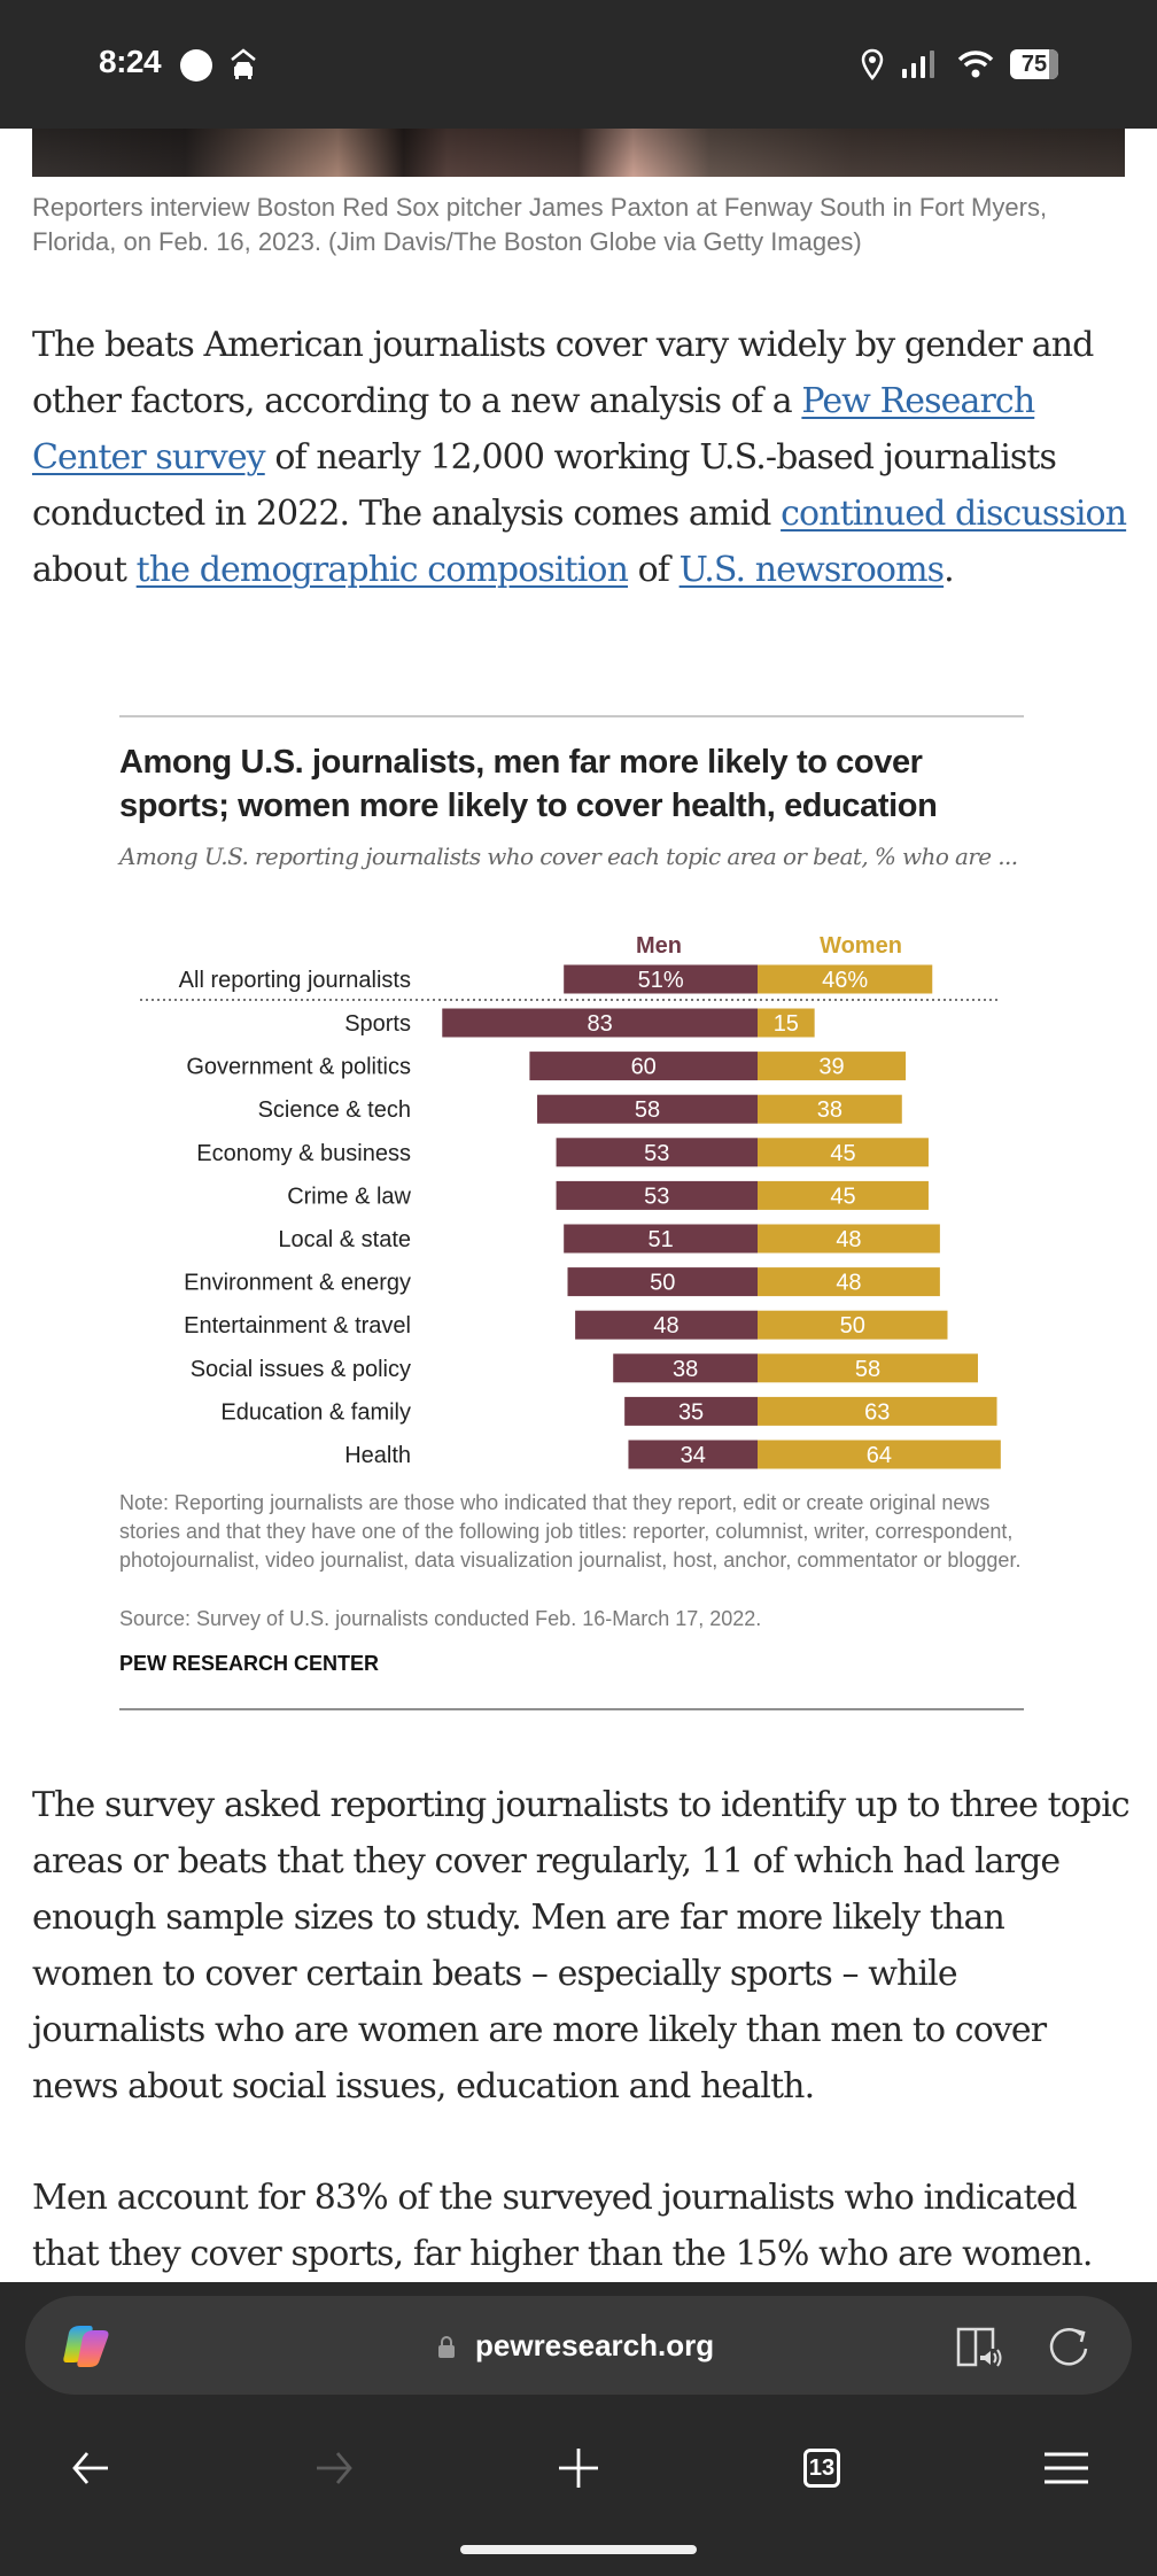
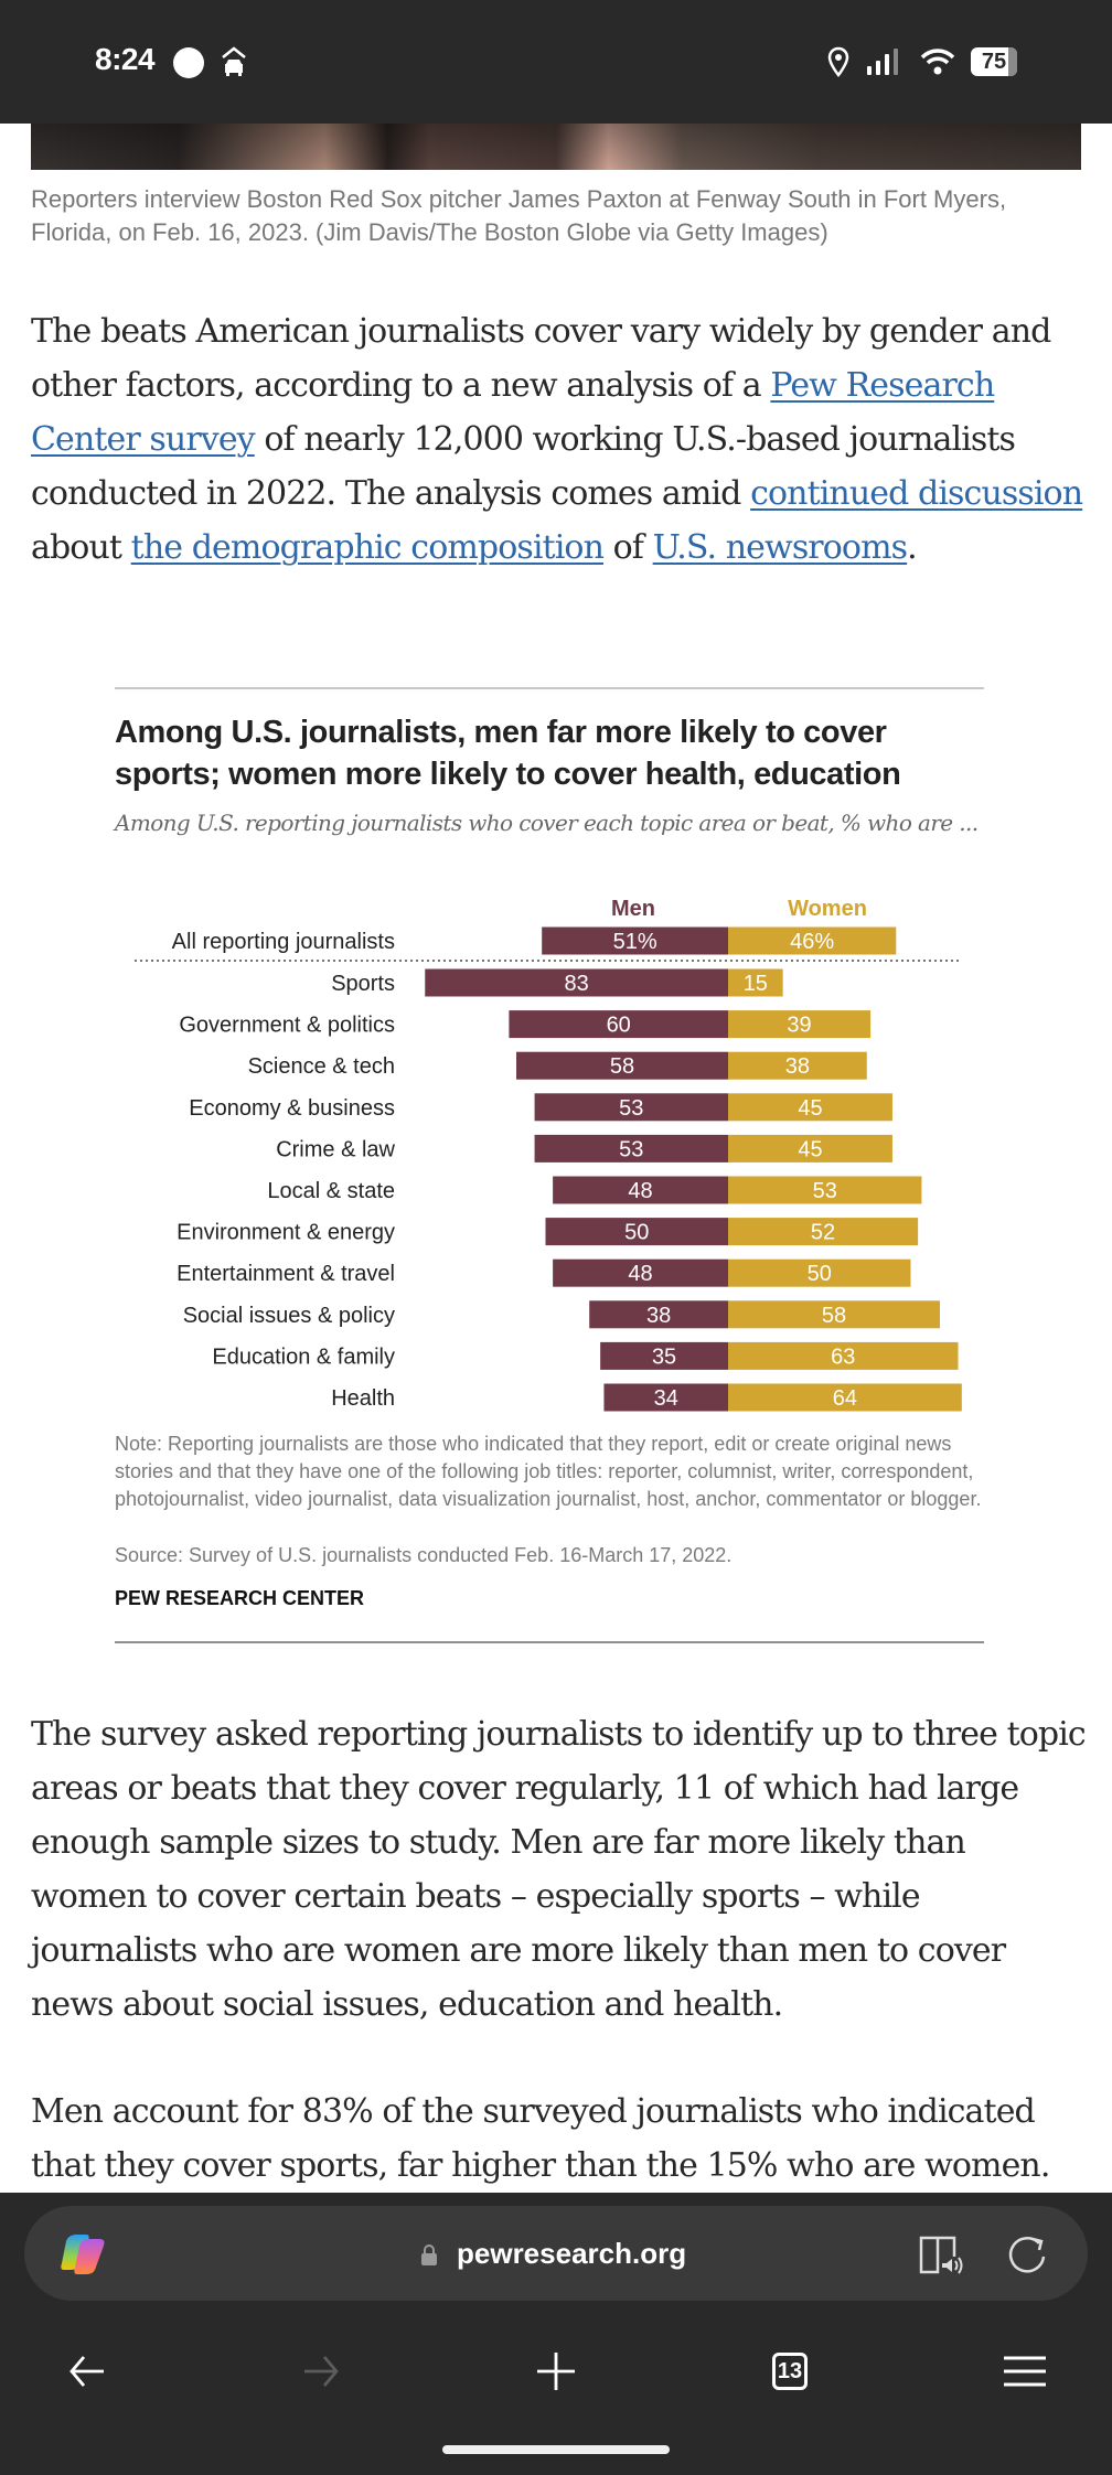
Men/Local & state: 51 -> 48
Women/Local & state: 48 -> 53
Women/Environment & energy: 48 -> 52
